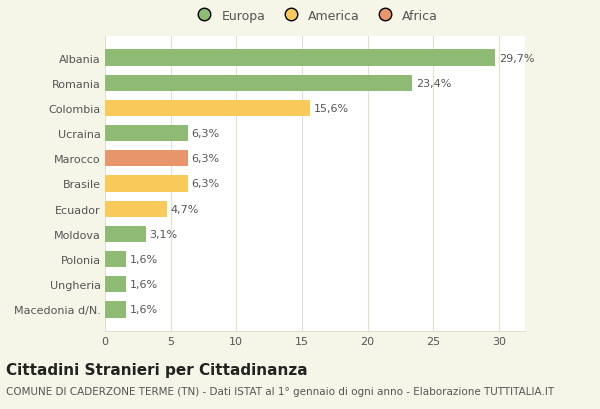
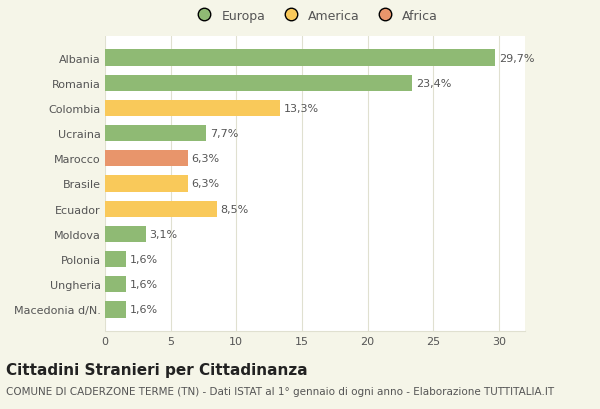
Colombia: 15,6% -> 13,3%
Ucraina: 6,3% -> 7,7%
Ecuador: 4,7% -> 8,5%
